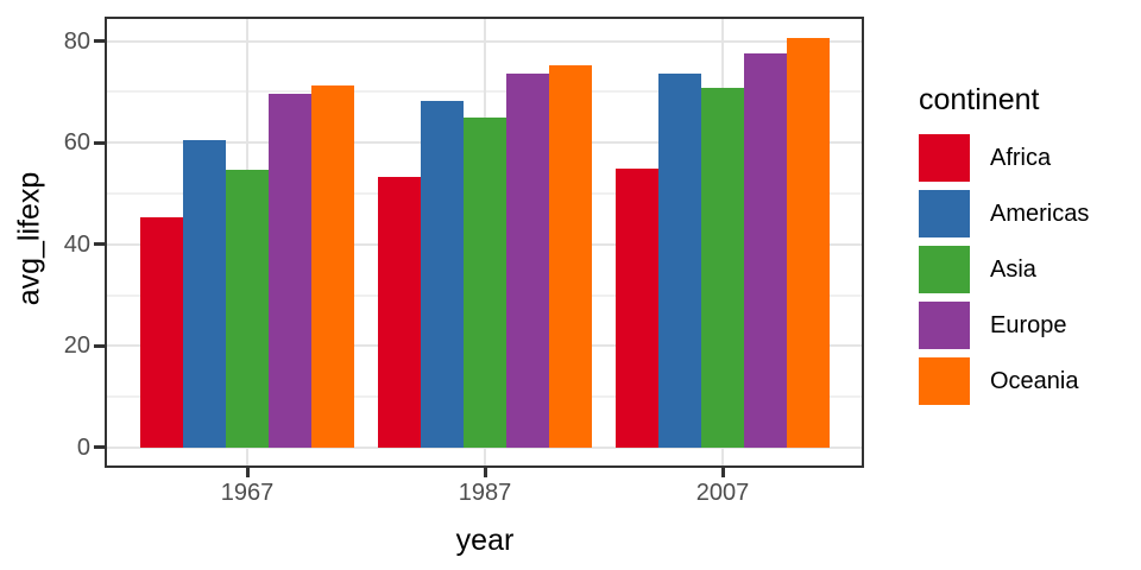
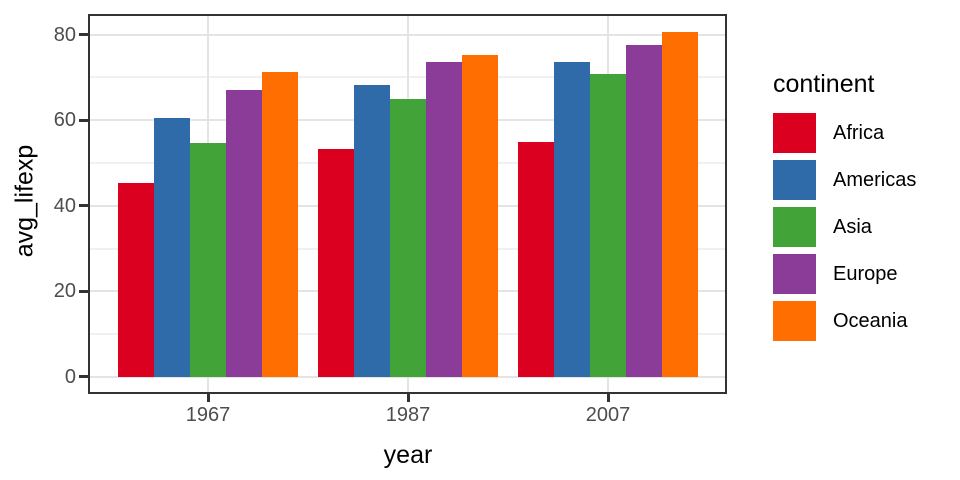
Europe/1967: 70 -> 67
